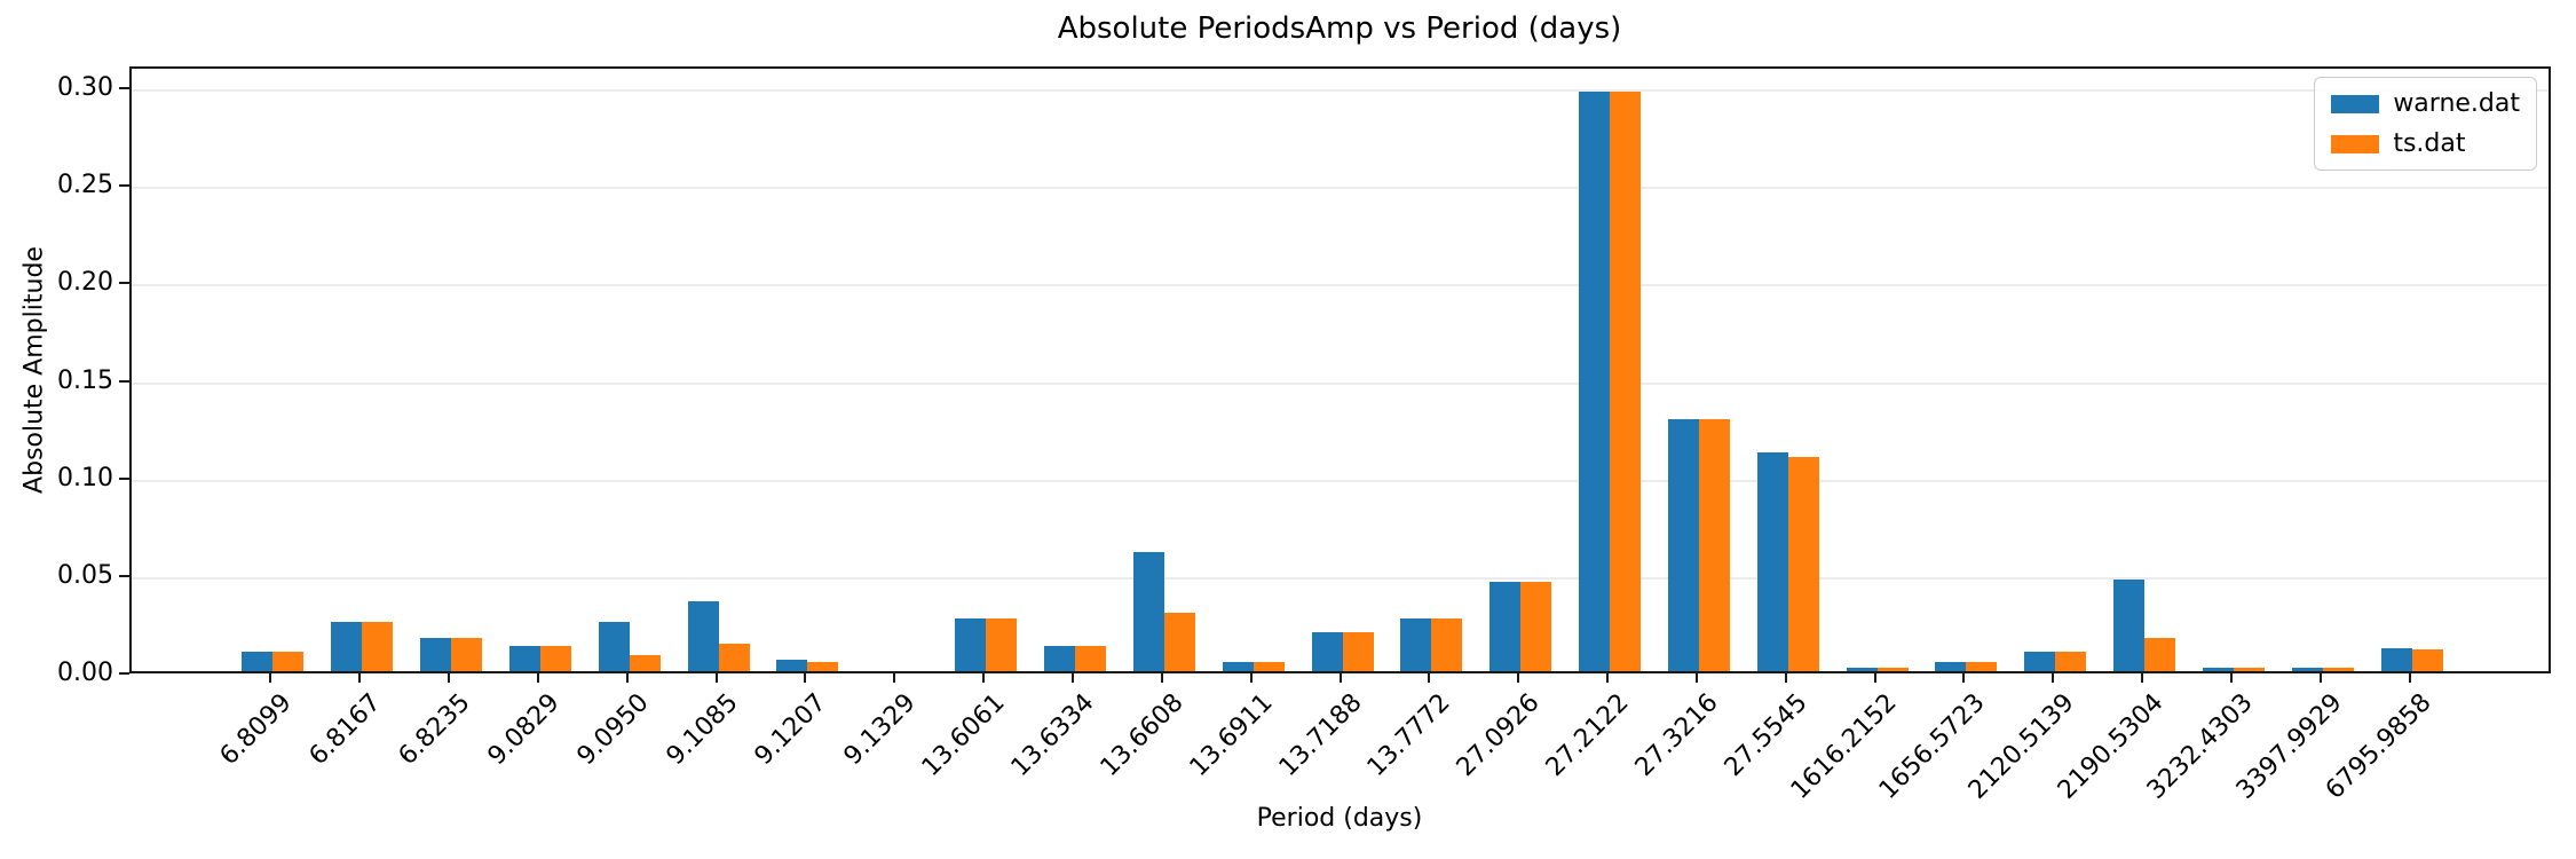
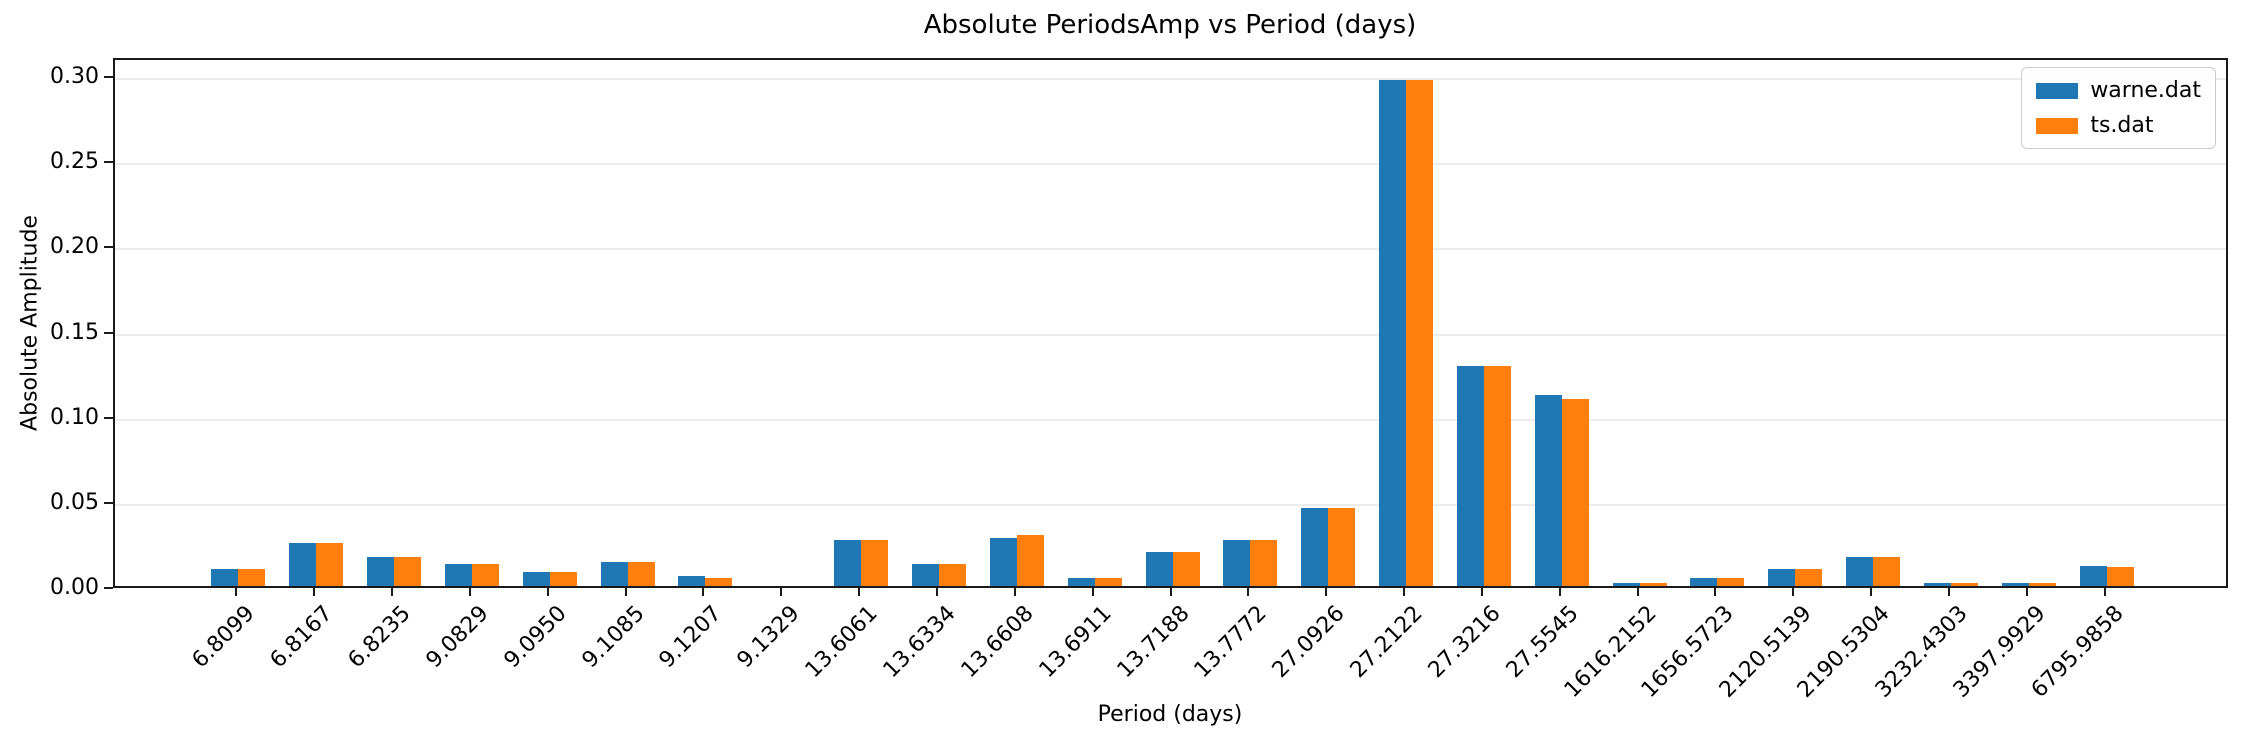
warne.dat/9.0950: 0.025 -> 0.008
warne.dat/9.1085: 0.036 -> 0.014
warne.dat/13.6608: 0.061 -> 0.028
warne.dat/2190.5304: 0.047 -> 0.017
